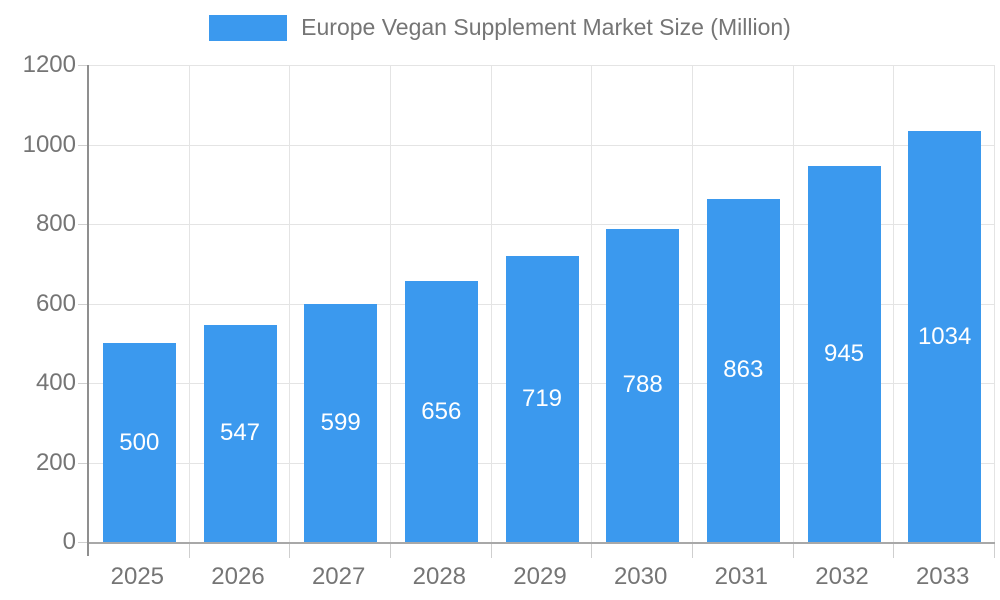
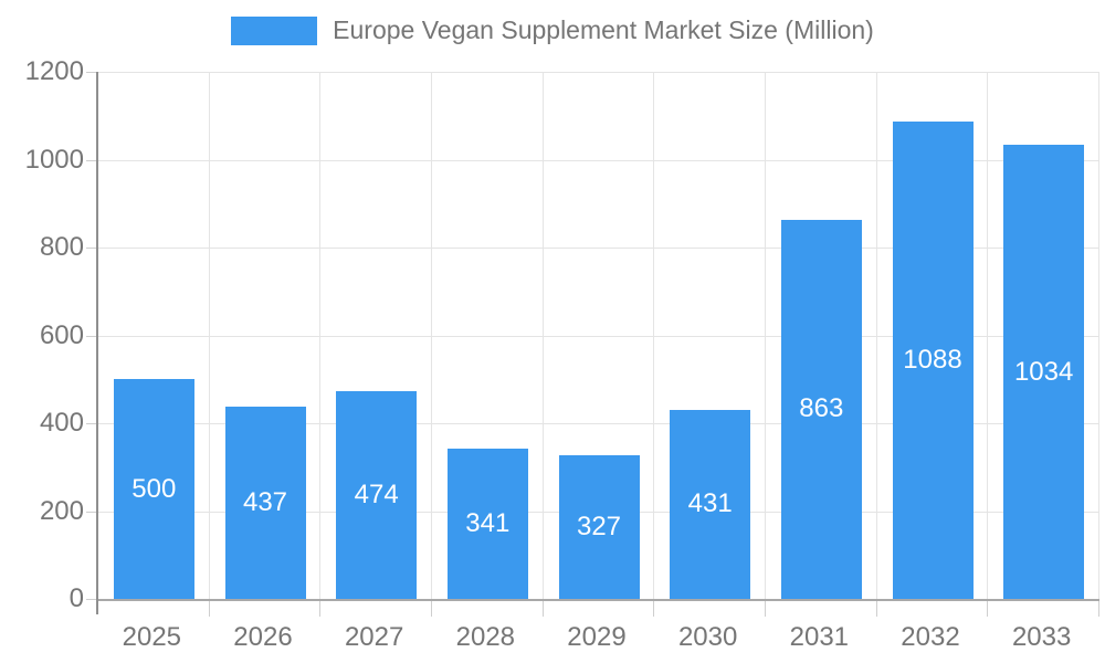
2026: 547 -> 437
2027: 599 -> 474
2028: 656 -> 341
2029: 719 -> 327
2030: 788 -> 431
2032: 945 -> 1088
